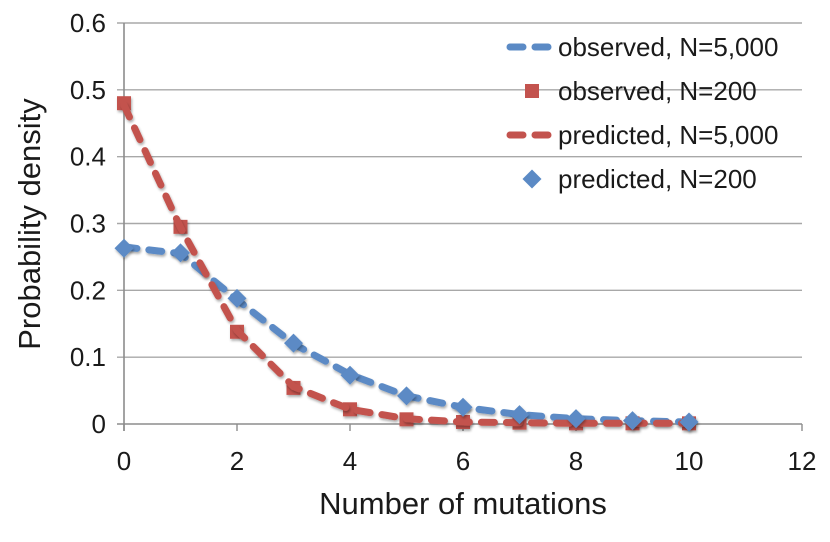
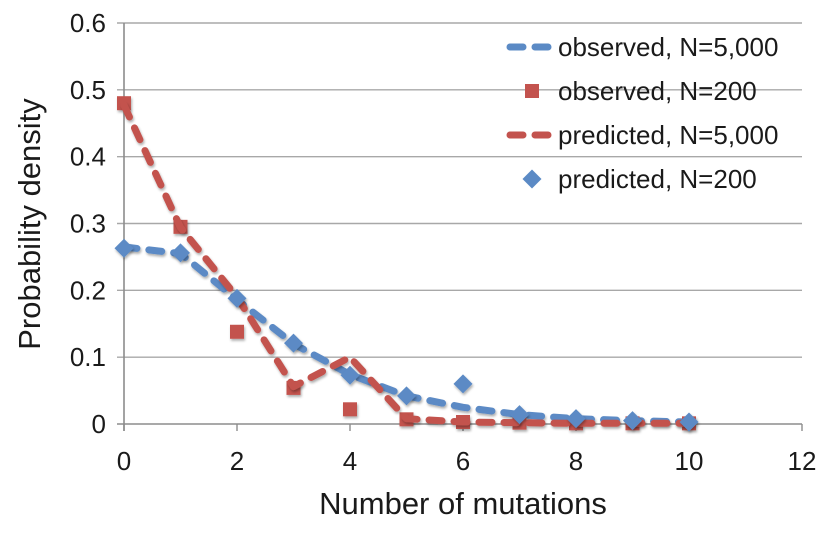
predicted, N=5,000/2: 0.14 -> 0.19
predicted, N=5,000/4: 0.02 -> 0.10
predicted, N=200/6: 0.03 -> 0.06
